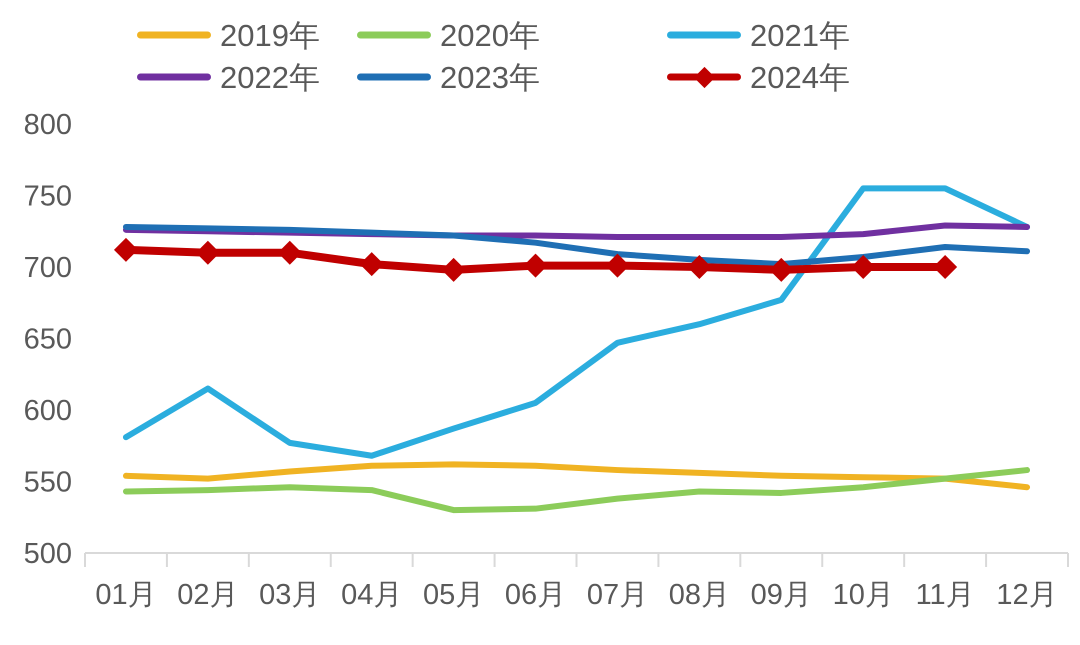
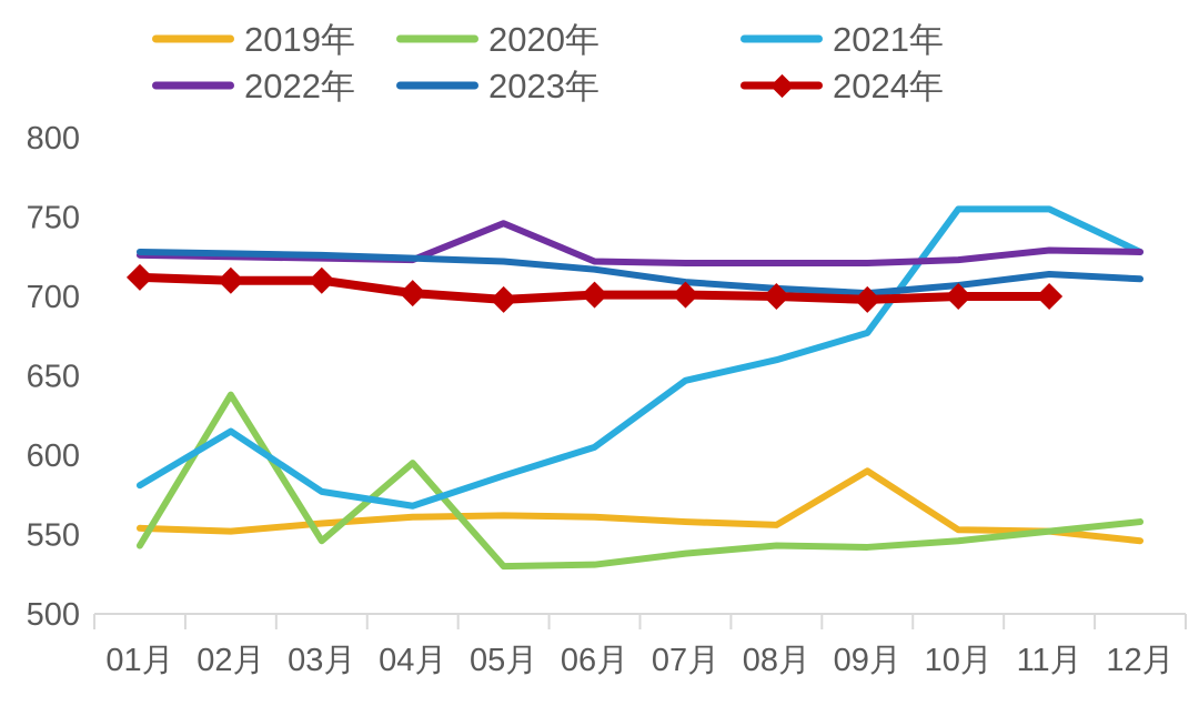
2020年/02月: 544 -> 638
2020年/04月: 544 -> 595
2022年/05月: 722 -> 746
2019年/09月: 554 -> 590
